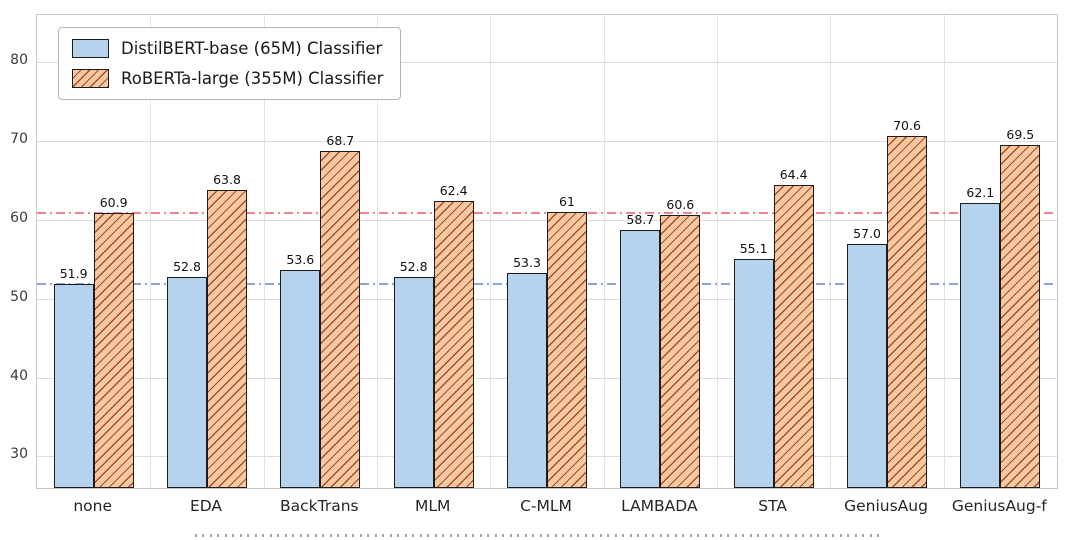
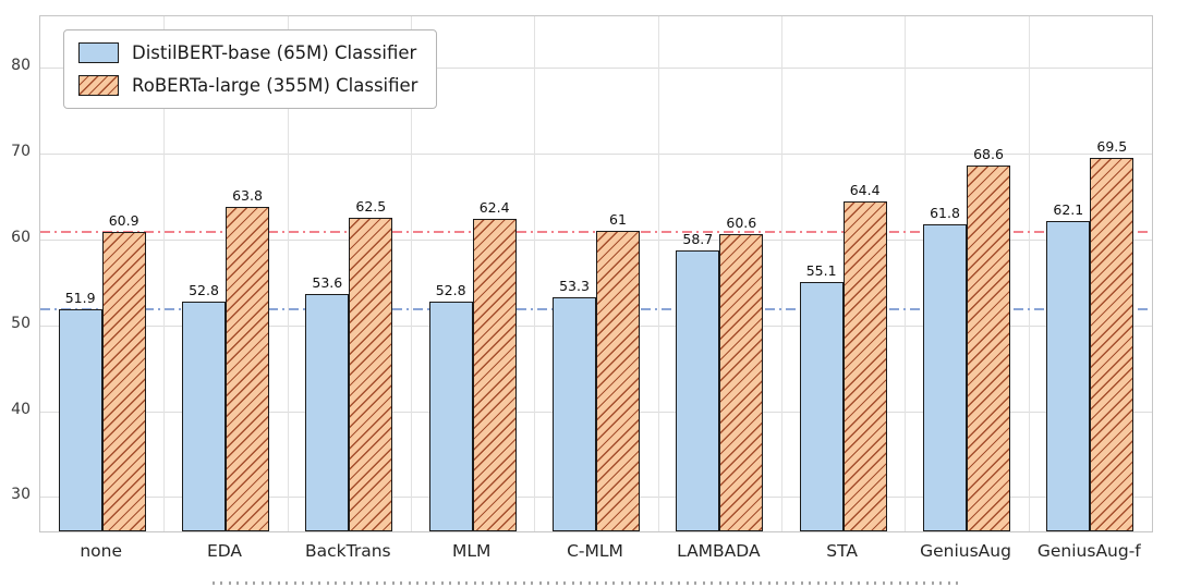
RoBERTa-large (355M) Classifier/BackTrans: 68.7 -> 62.5
DistilBERT-base (65M) Classifier/GeniusAug: 57.0 -> 61.8
RoBERTa-large (355M) Classifier/GeniusAug: 70.6 -> 68.6
